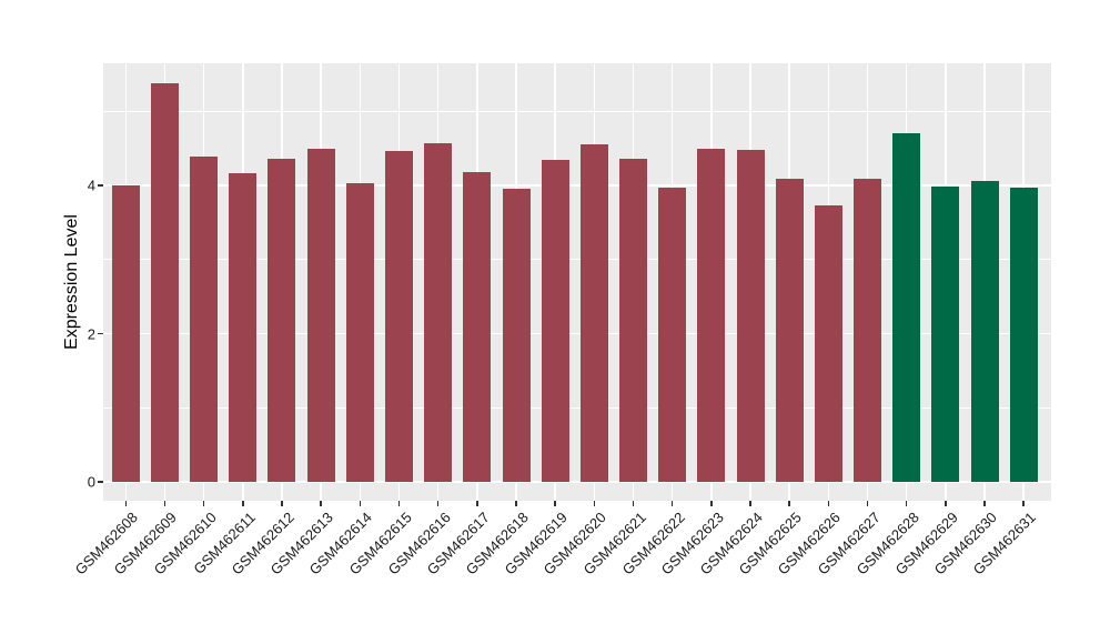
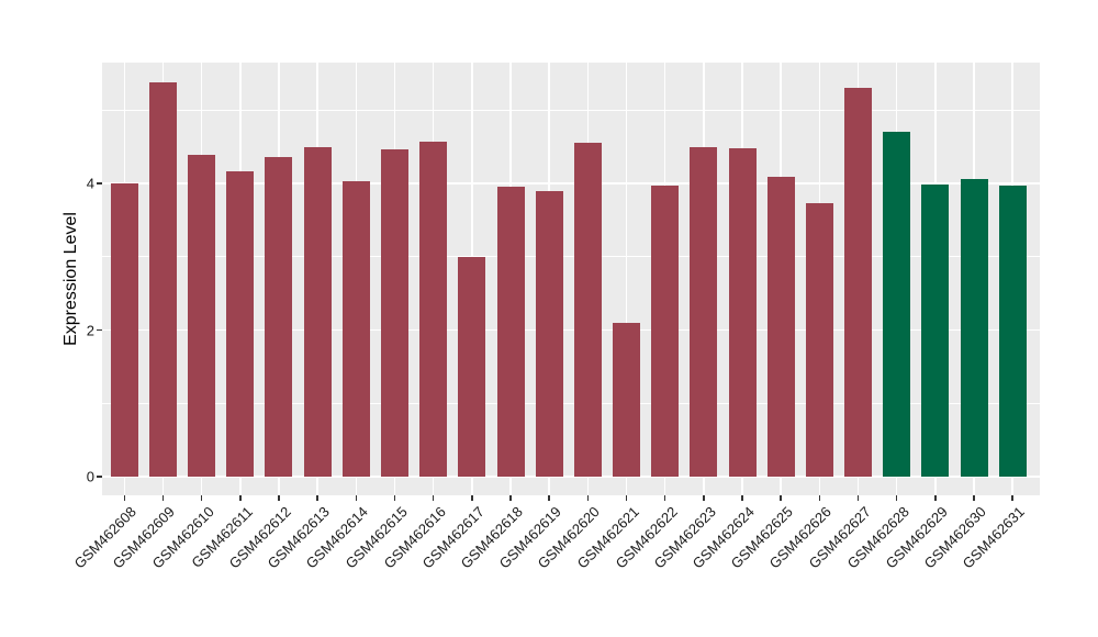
GSM462617: 4.2 -> 3.0
GSM462619: 4.3 -> 3.9
GSM462621: 4.4 -> 2.1
GSM462627: 4.1 -> 5.3
